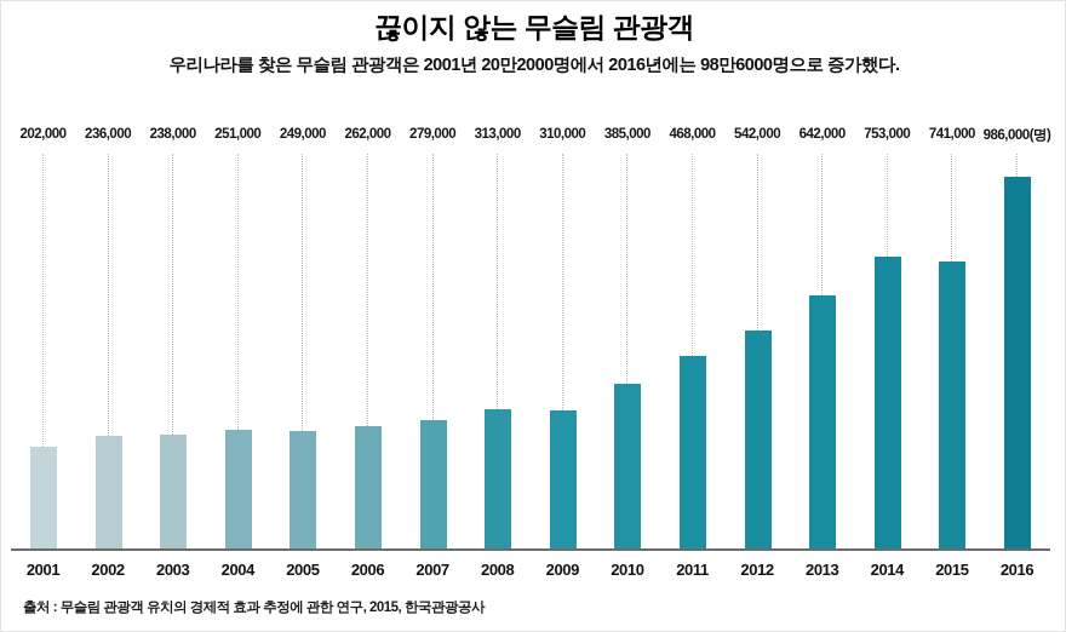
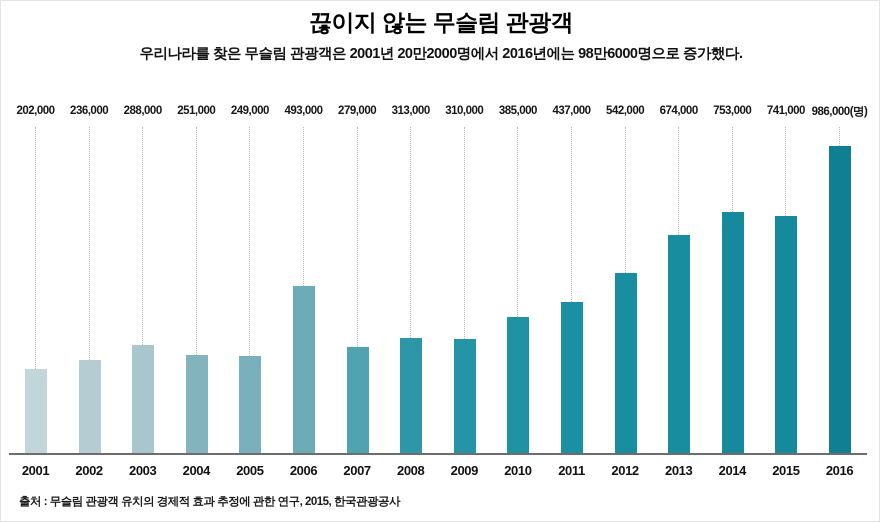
2003: 238,000 -> 288,000
2006: 262,000 -> 493,000
2011: 468,000 -> 437,000
2013: 642,000 -> 674,000
